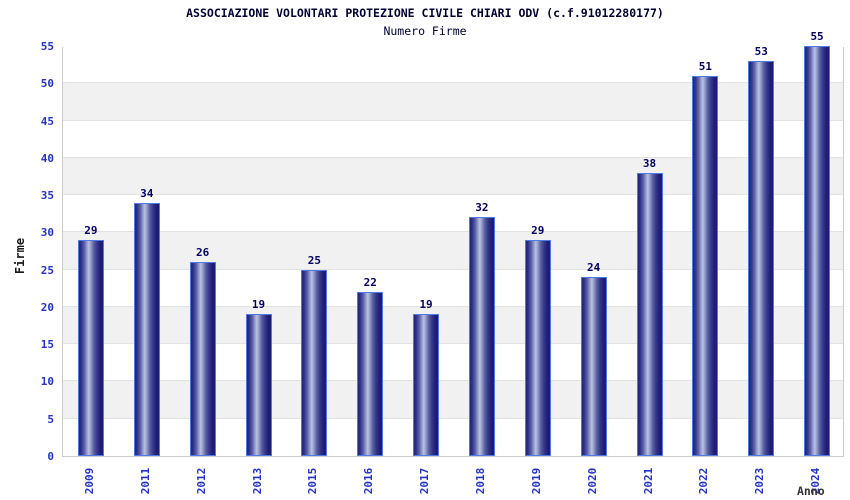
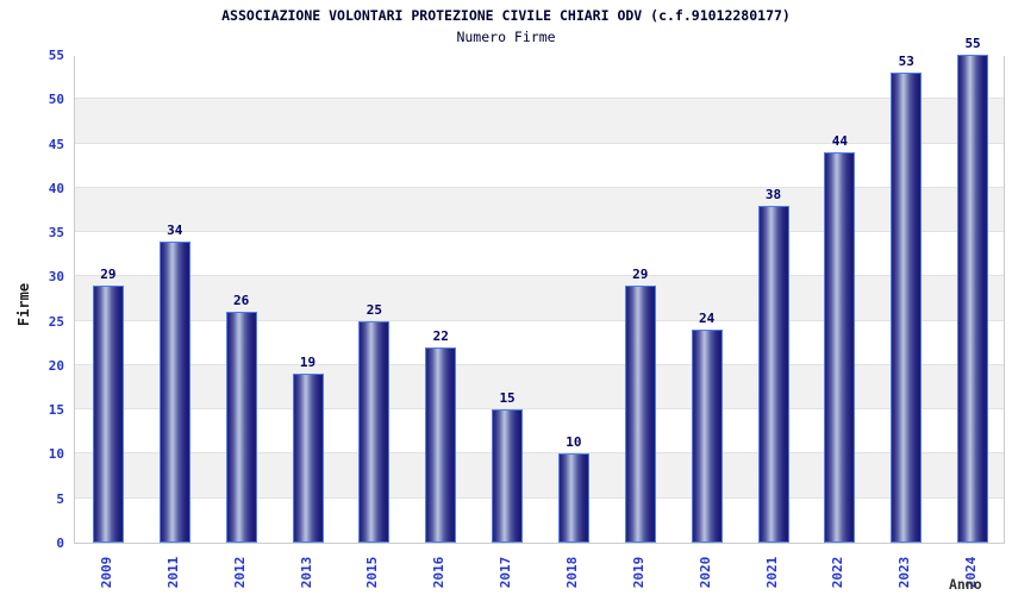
2017: 19 -> 15
2018: 32 -> 10
2022: 51 -> 44
